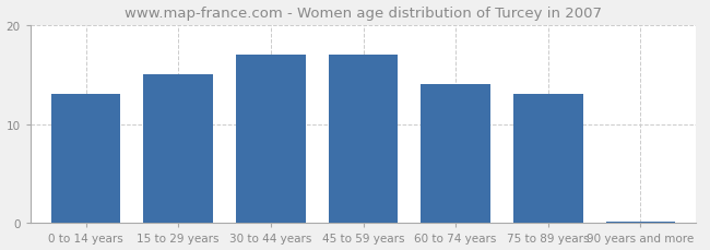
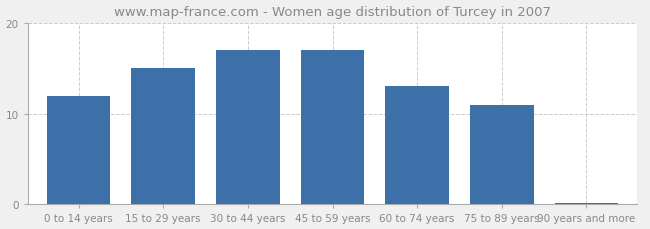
0 to 14 years: 13.0 -> 12.0
60 to 74 years: 14.0 -> 13.0
75 to 89 years: 13.0 -> 11.0
